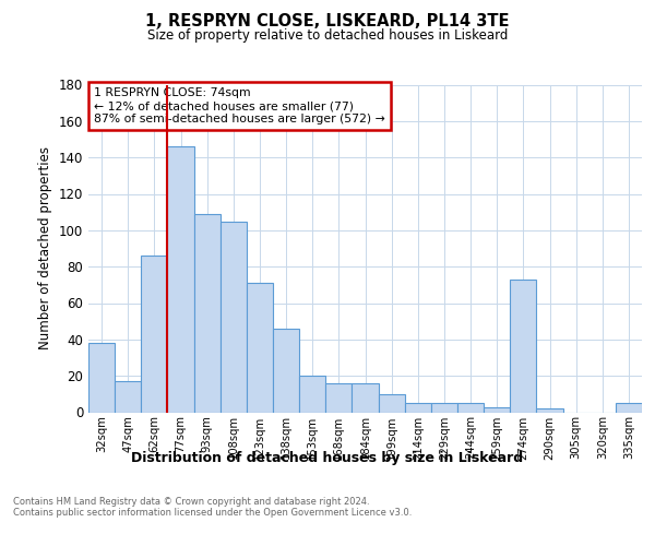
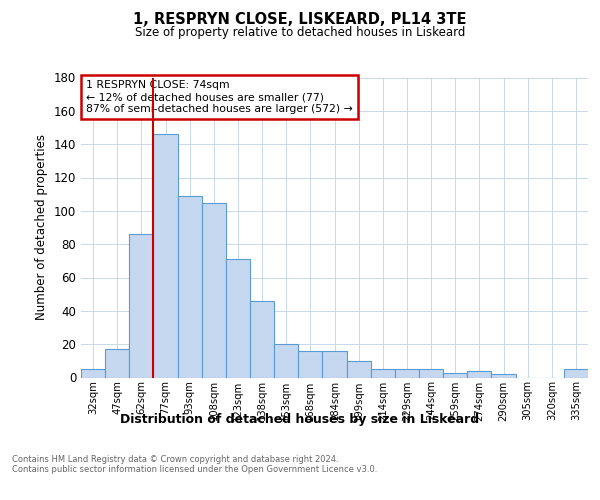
32sqm: 38 -> 5
274sqm: 73 -> 4
